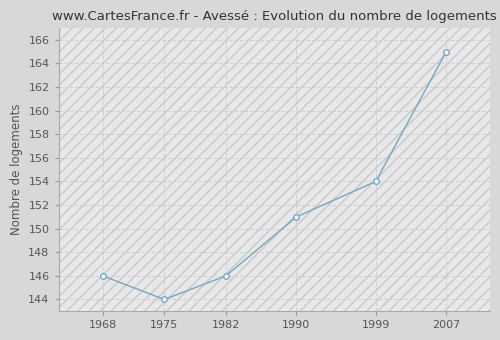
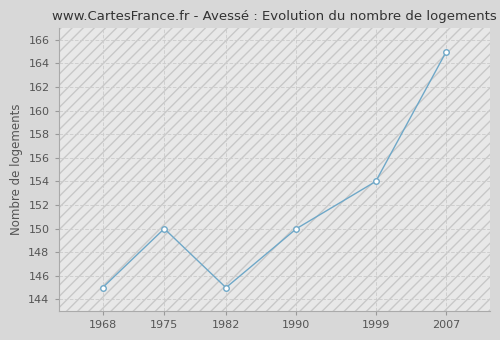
1968: 146 -> 145
1975: 144 -> 150
1982: 146 -> 145
1990: 151 -> 150
